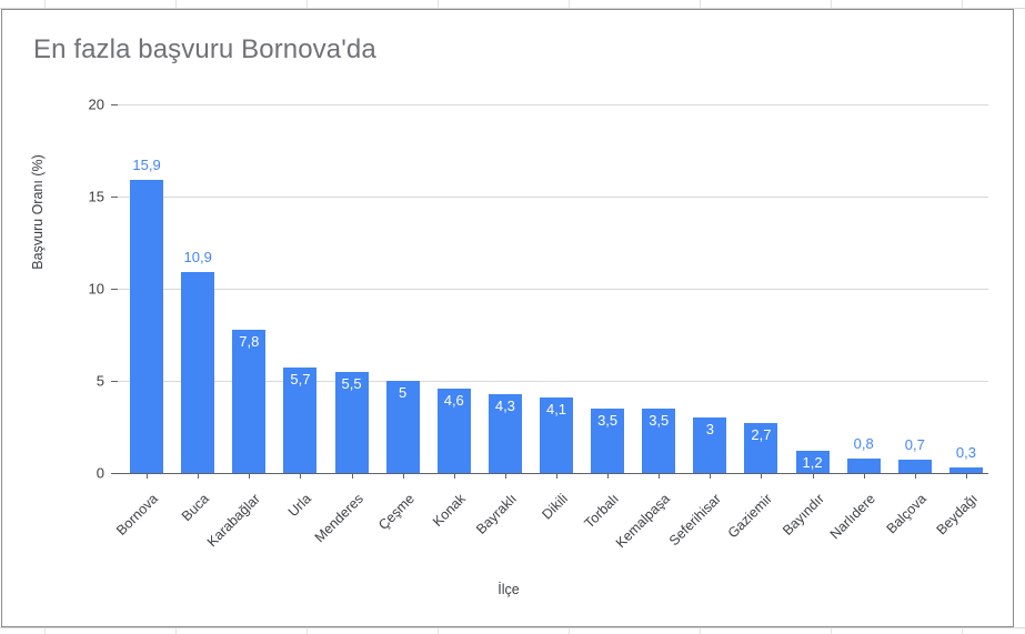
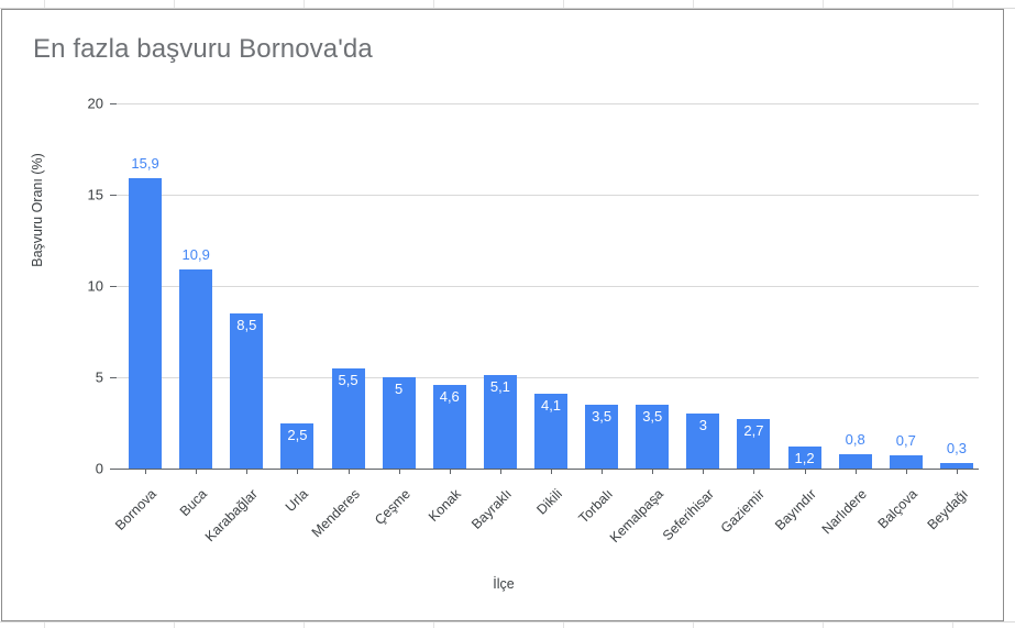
Karabağlar: 7,8 -> 8,5
Urla: 5,7 -> 2,5
Bayraklı: 4,3 -> 5,1
